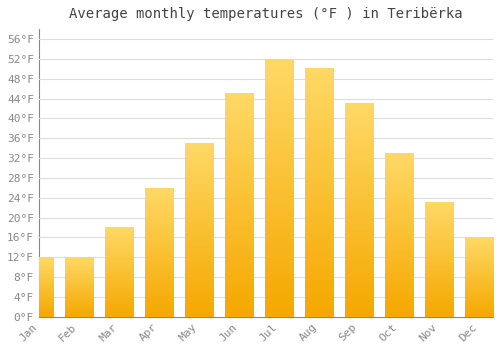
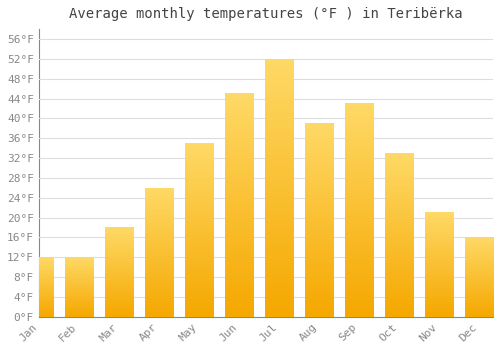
Aug: 50°F -> 39°F
Nov: 23°F -> 21°F
